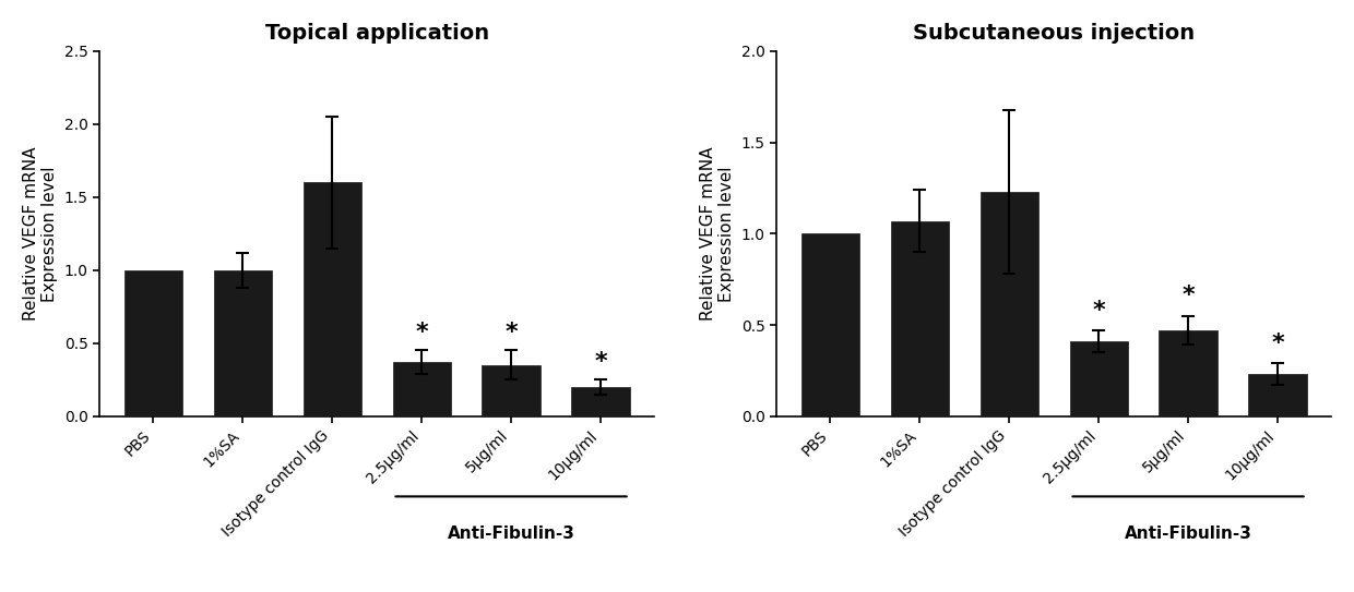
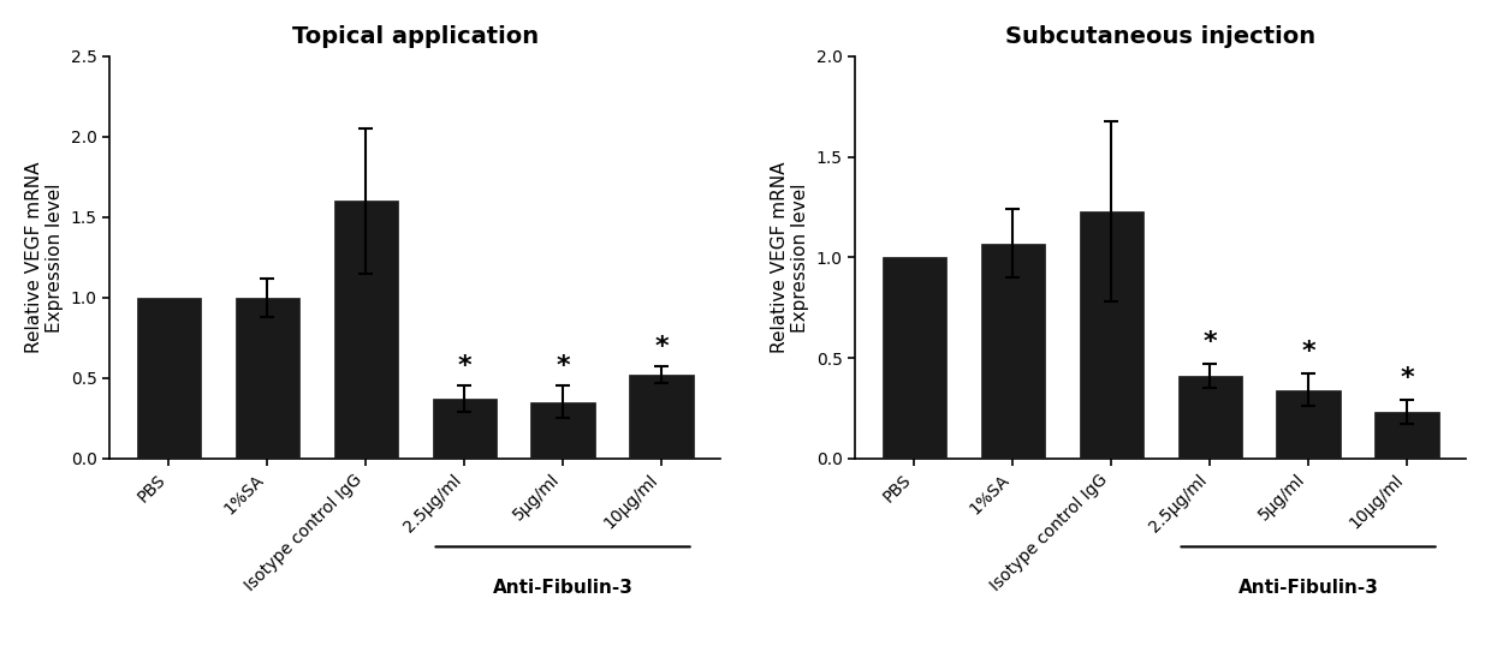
Topical application/10μg/ml: 0.20 -> 0.52
Subcutaneous injection/5μg/ml: 0.47 -> 0.34
